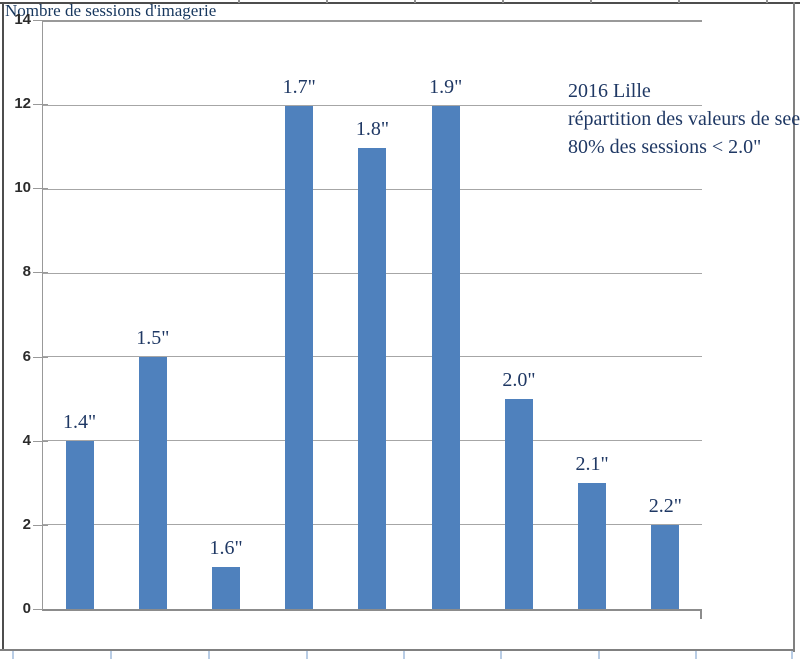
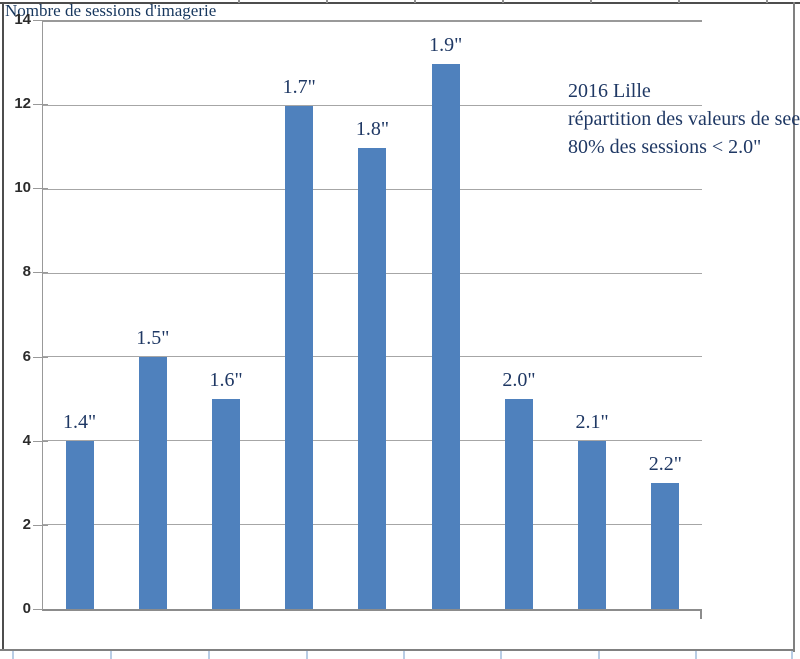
1.6": 1 -> 5
1.9": 12 -> 13
2.1": 3 -> 4
2.2": 2 -> 3
